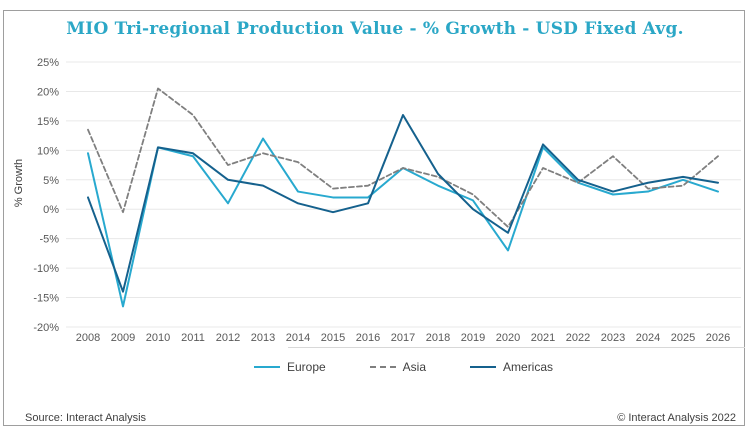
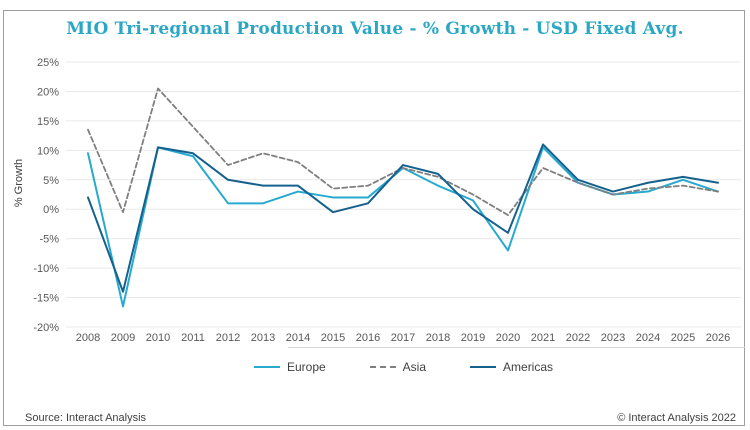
Asia/2011: 16% -> 14%
Europe/2013: 12% -> 1%
Americas/2014: 1% -> 4%
Americas/2017: 16% -> 8%
Asia/2020: -3% -> -1%
Asia/2023: 9% -> 2%
Asia/2026: 9% -> 3%
